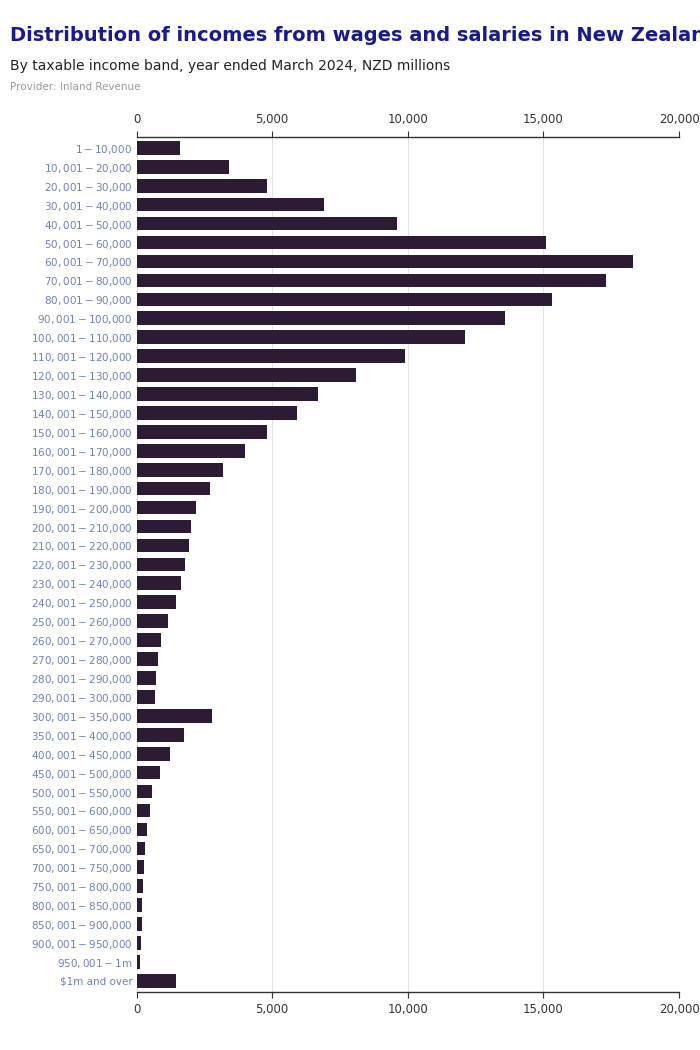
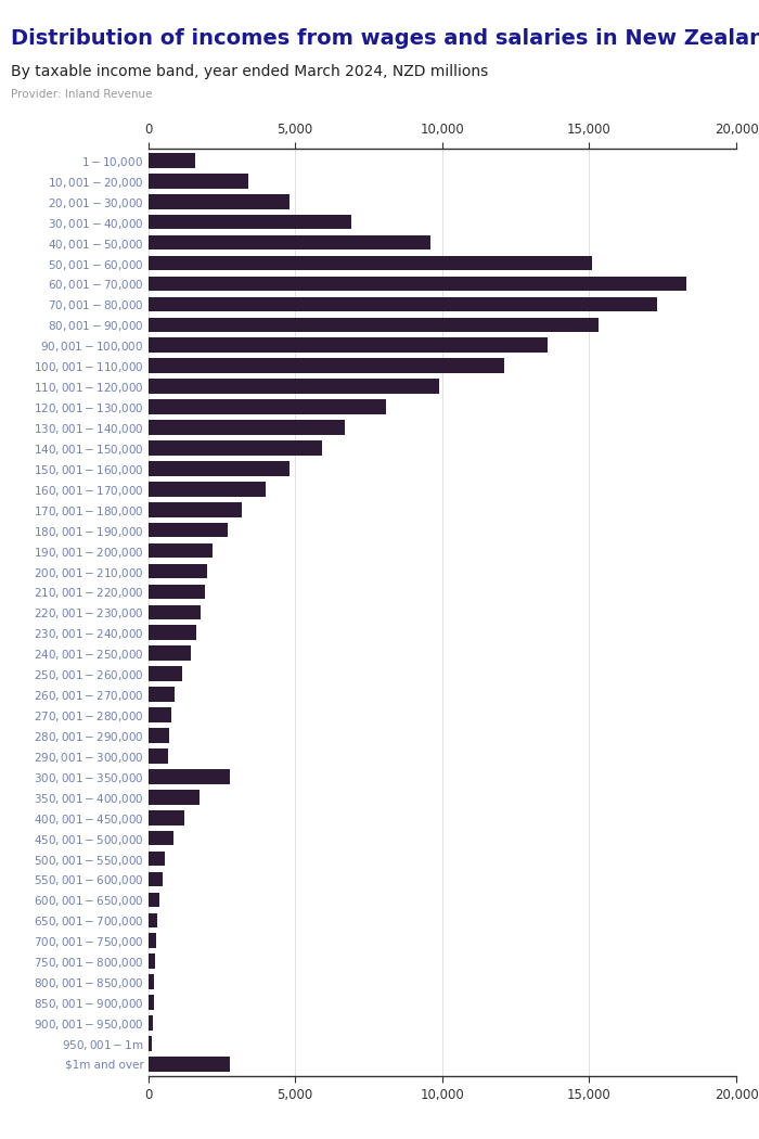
$1m and over: 1,450 -> 2,800
